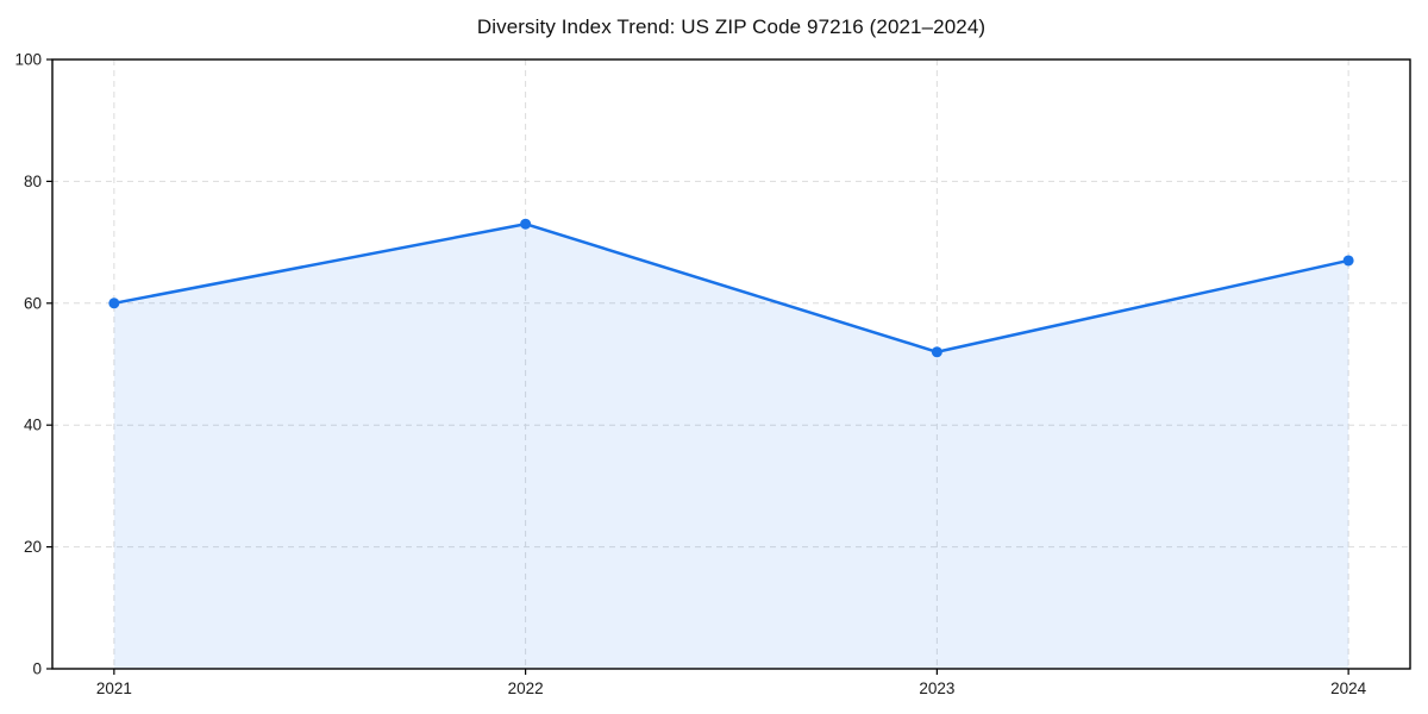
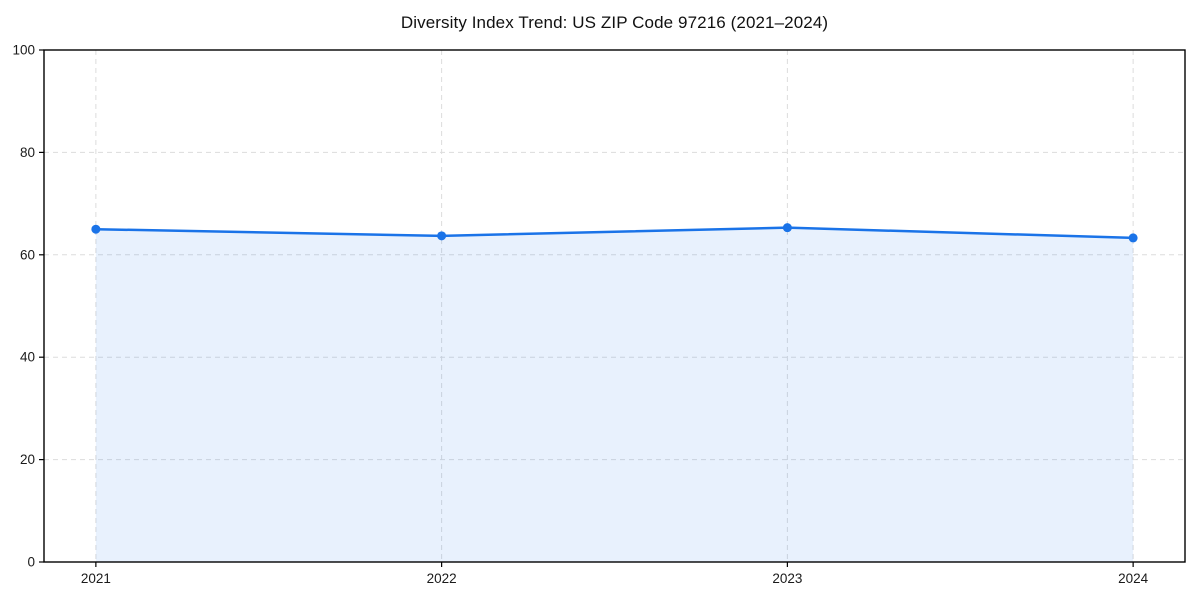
2021: 60 -> 65
2022: 73 -> 64
2023: 52 -> 65
2024: 67 -> 63
